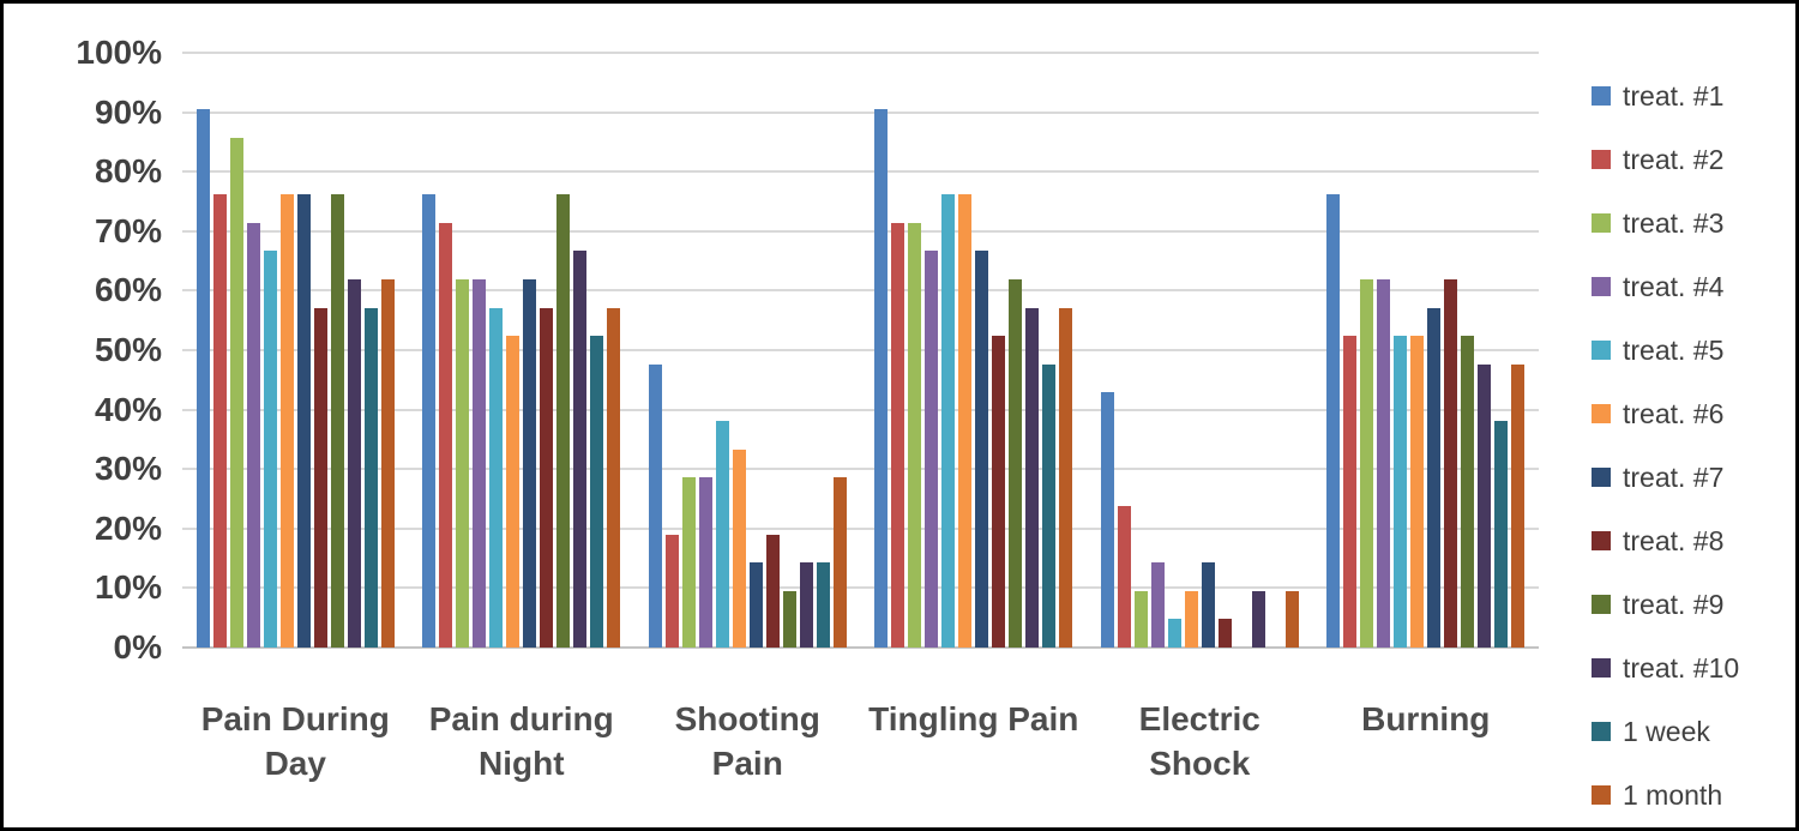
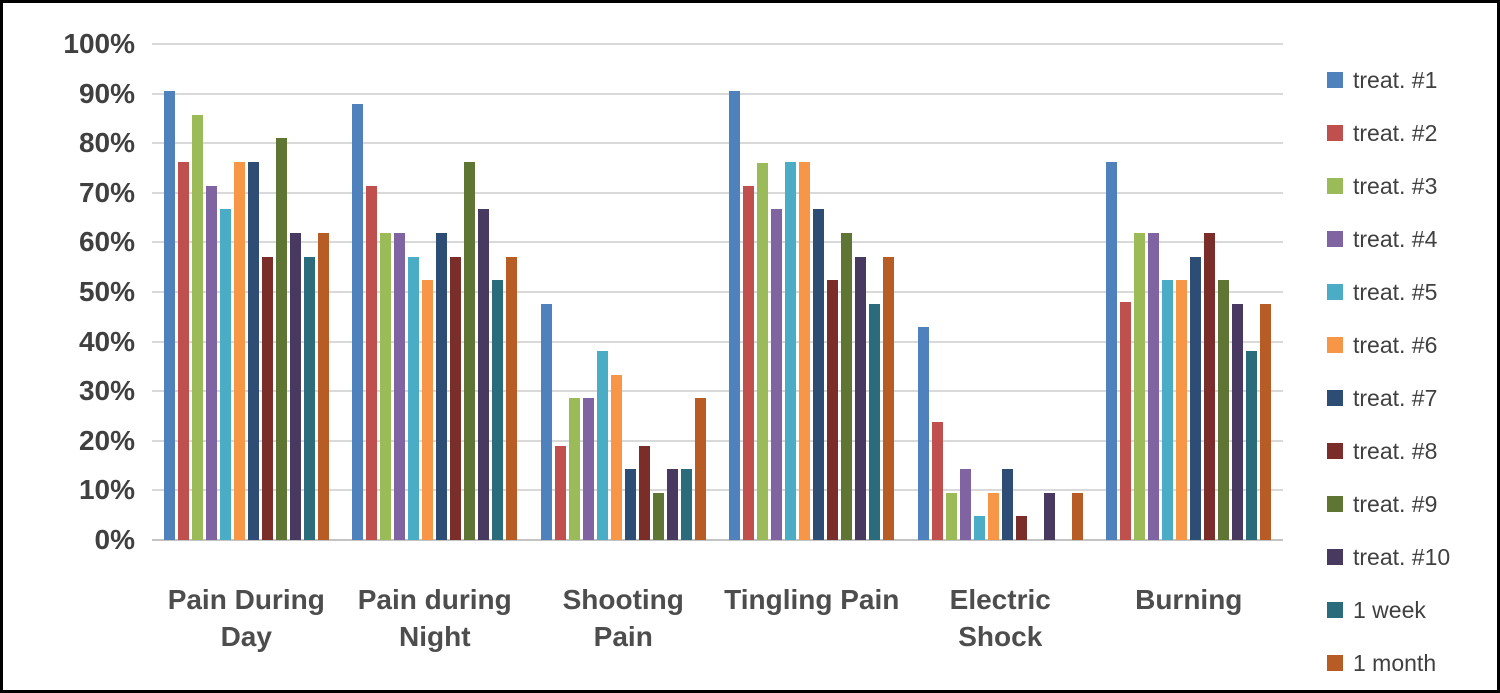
treat. #9/Pain During Day: 76% -> 81%
treat. #1/Pain during Night: 76% -> 88%
treat. #3/Tingling Pain: 71% -> 76%
treat. #2/Burning: 52% -> 48%
